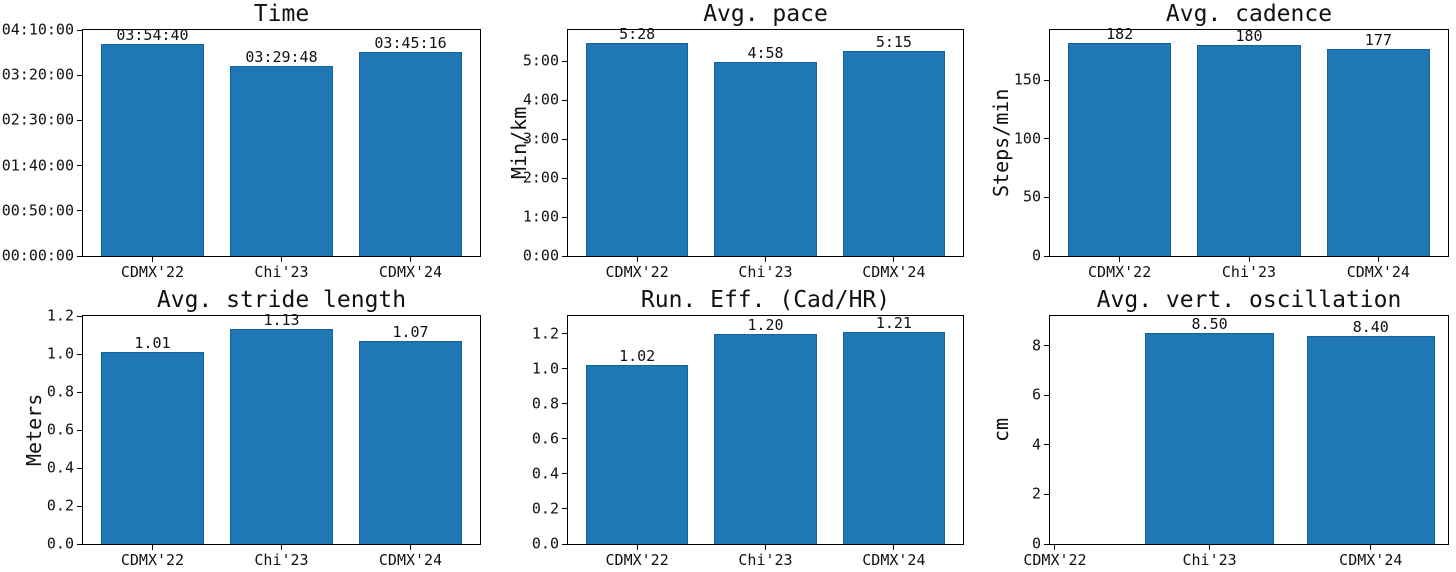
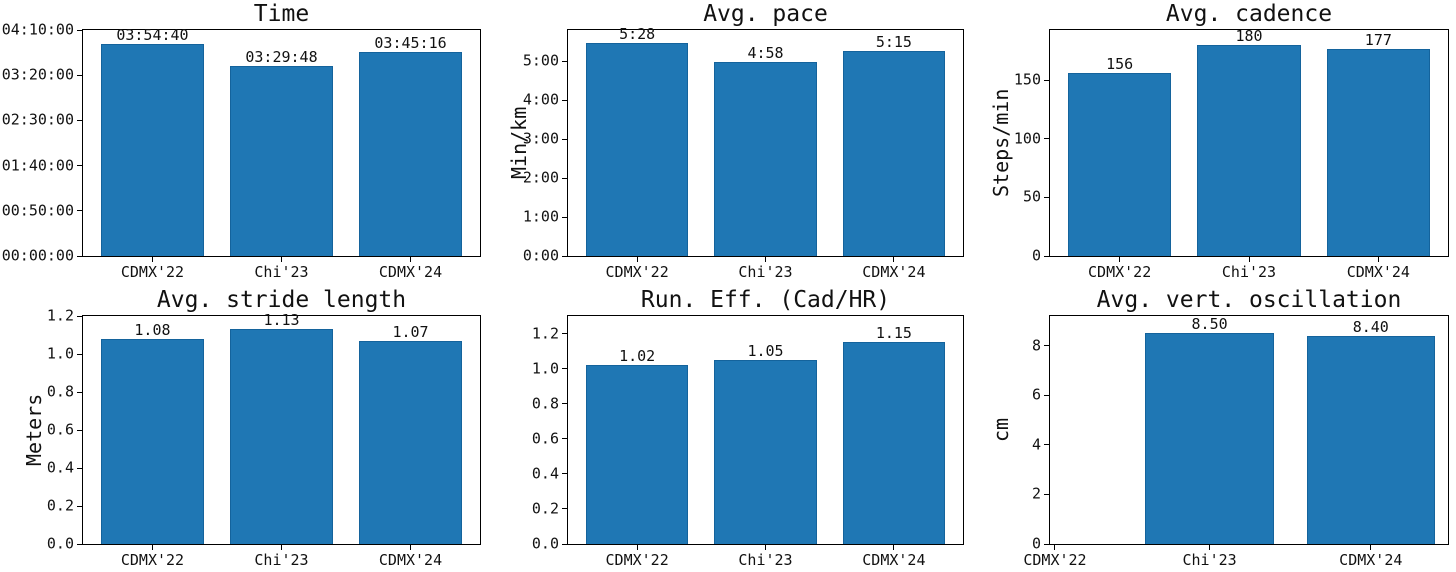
Avg. cadence/CDMX'22: 182 -> 156
Avg. stride length/CDMX'22: 1.01 -> 1.08
Run. Eff. (Cad/HR)/Chi'23: 1.20 -> 1.05
Run. Eff. (Cad/HR)/CDMX'24: 1.21 -> 1.15
